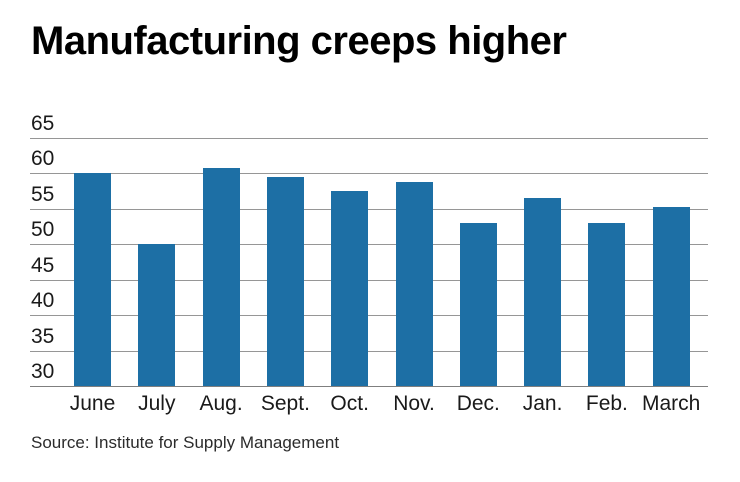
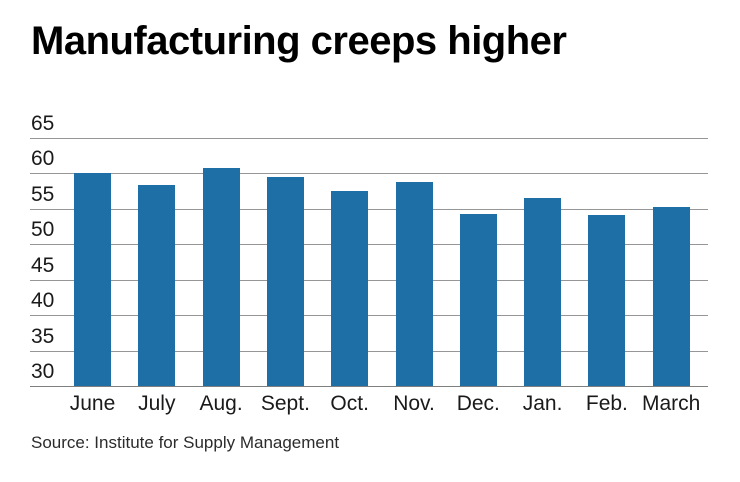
July: 50 -> 58
Dec.: 53 -> 54
Feb.: 53 -> 54
